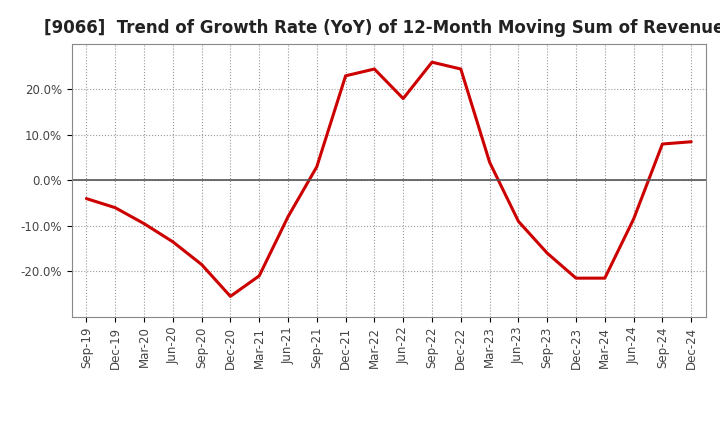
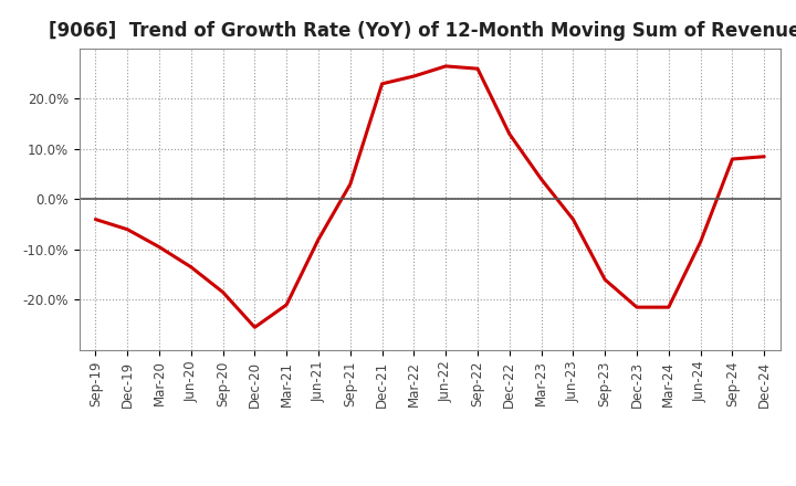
Jun-22: 18.0% -> 26.5%
Dec-22: 24.5% -> 13.0%
Jun-23: -9.0% -> -4.0%
